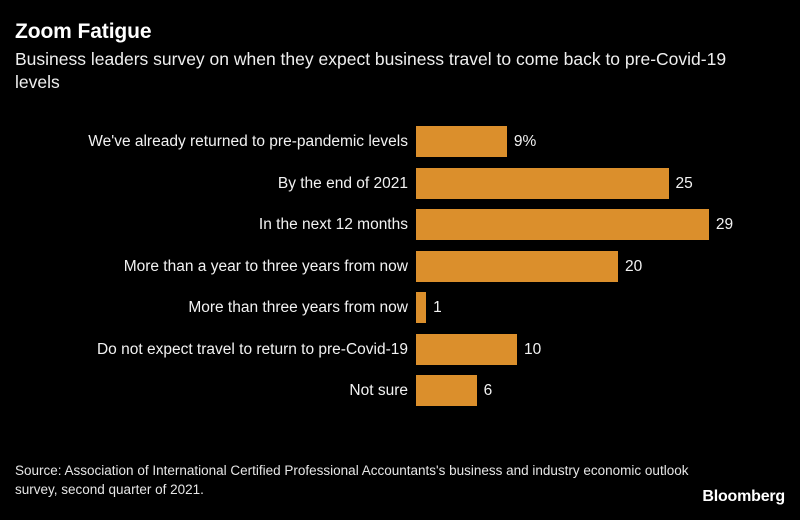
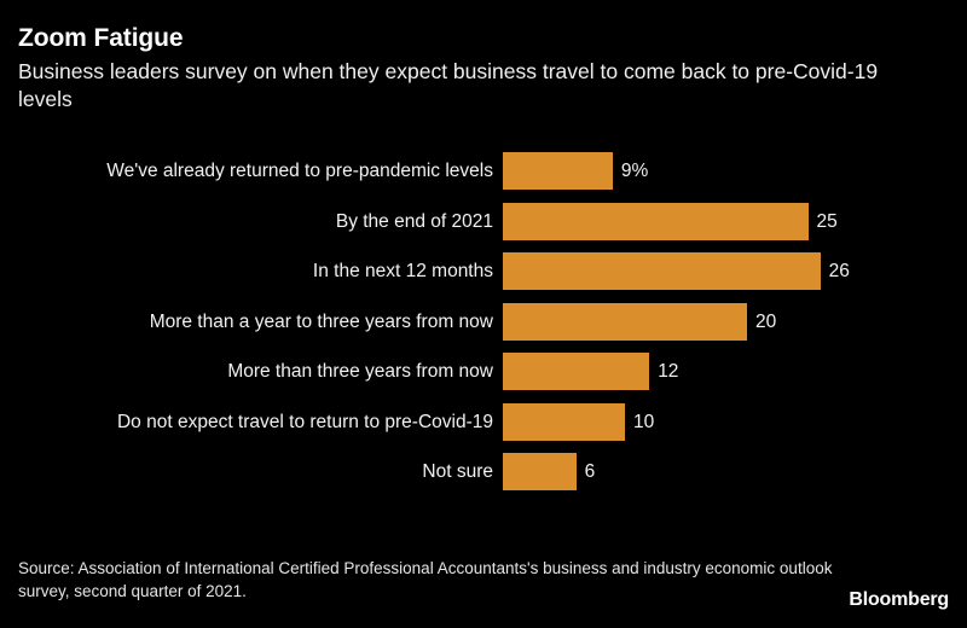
In the next 12 months: 29 -> 26
More than three years from now: 1 -> 12
